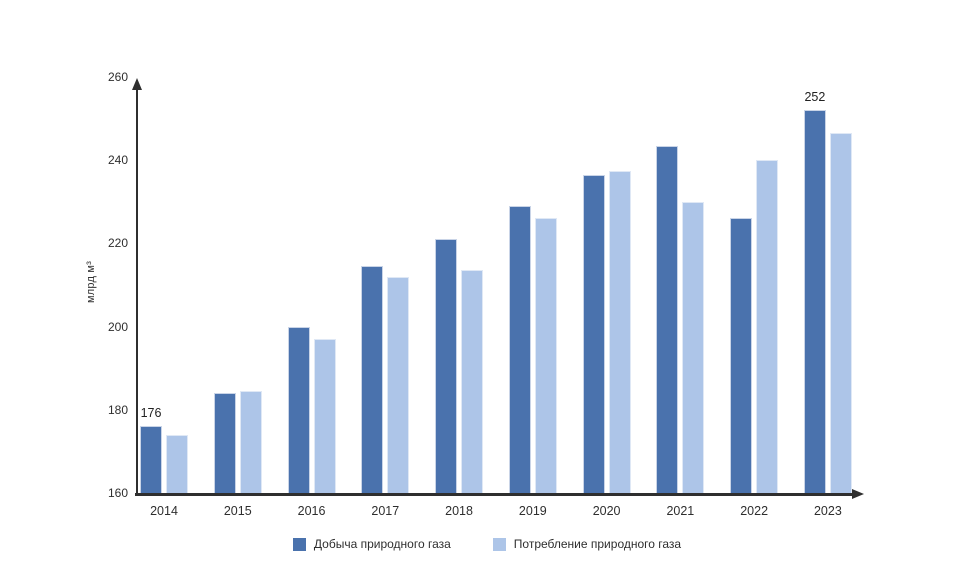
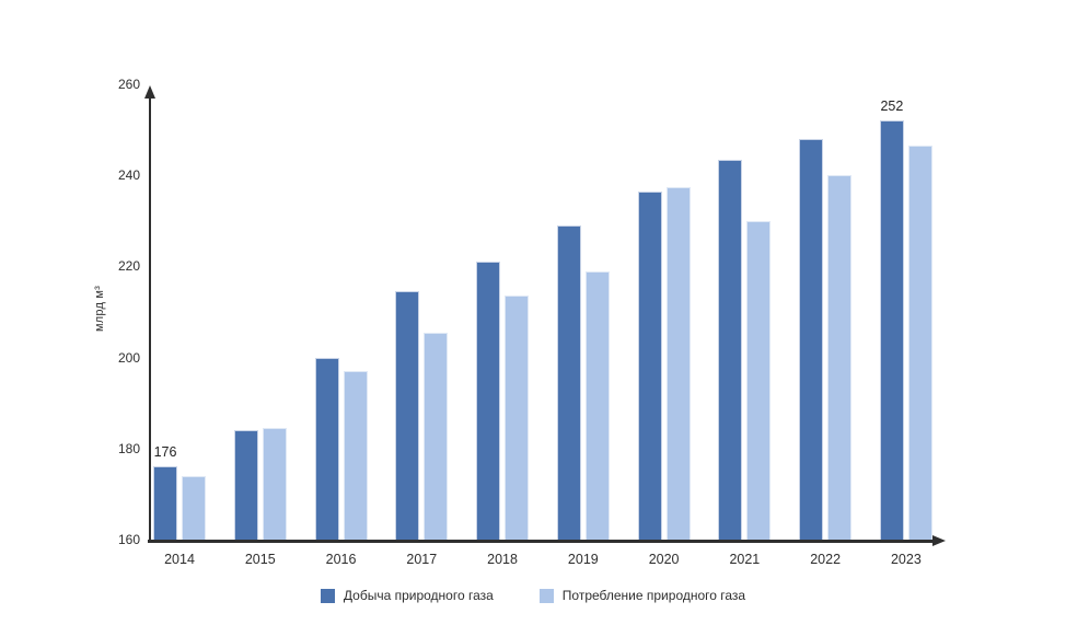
Потребление природного газа/2017: 212 -> 206
Потребление природного газа/2019: 226 -> 219
Добыча природного газа/2022: 226 -> 248
